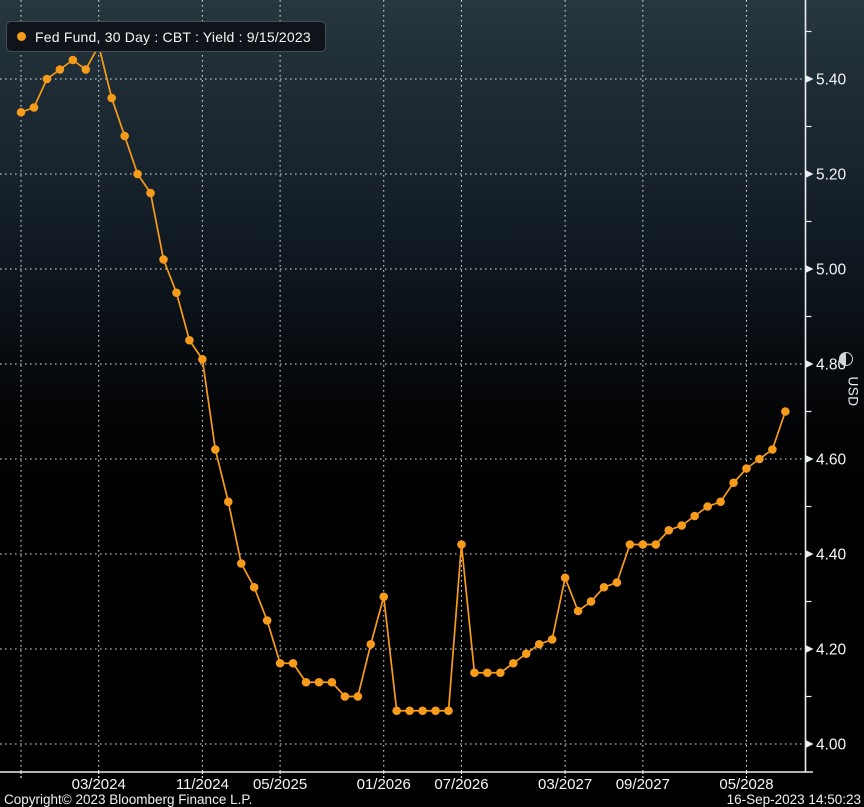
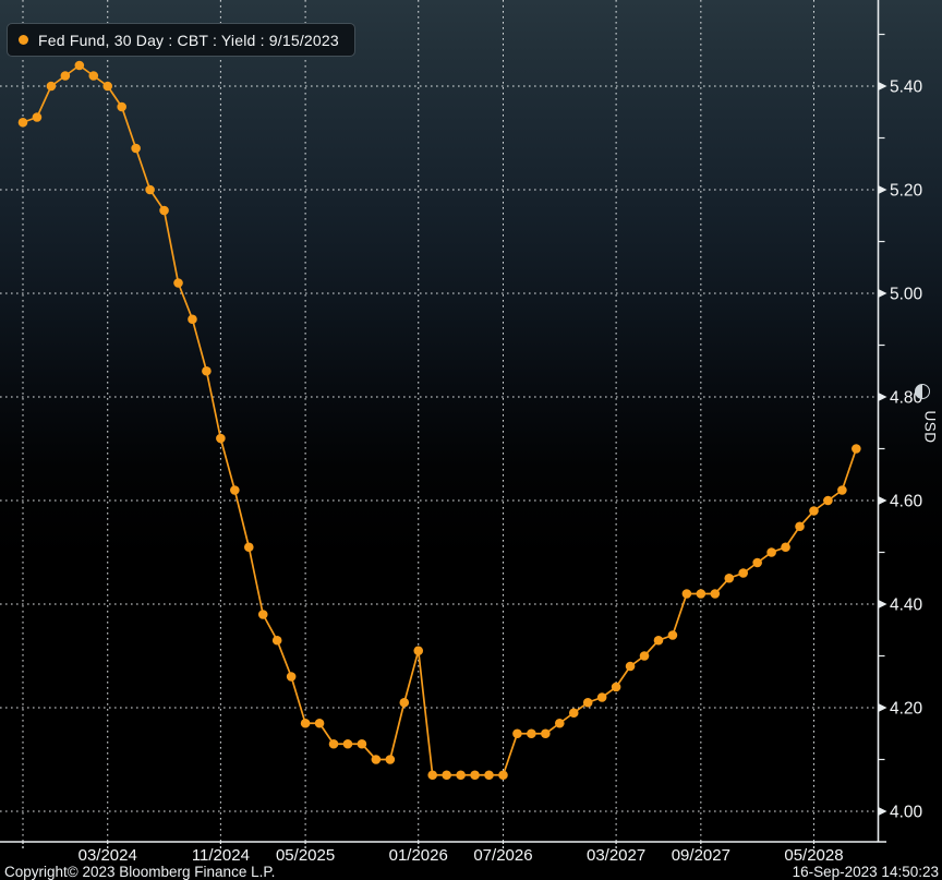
03/2024: 5.47 -> 5.40
11/2024: 4.81 -> 4.72
07/2026: 4.42 -> 4.07
03/2027: 4.35 -> 4.24
